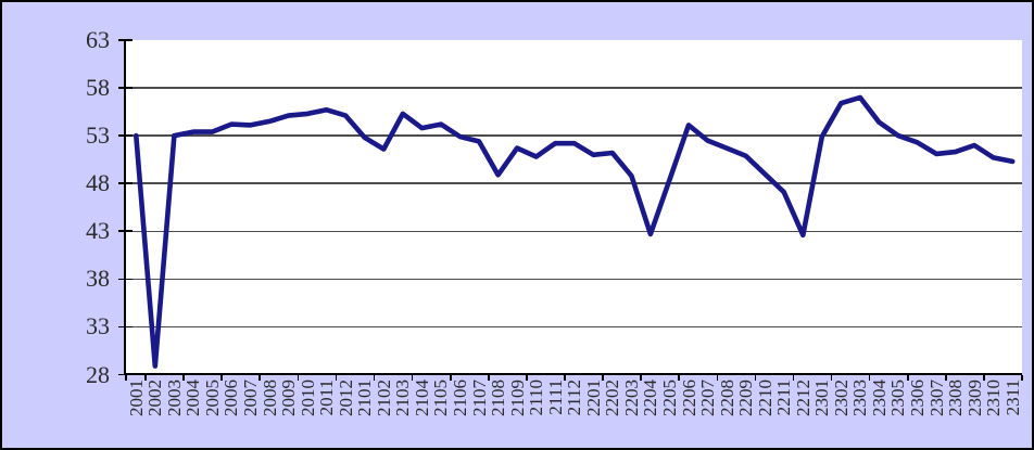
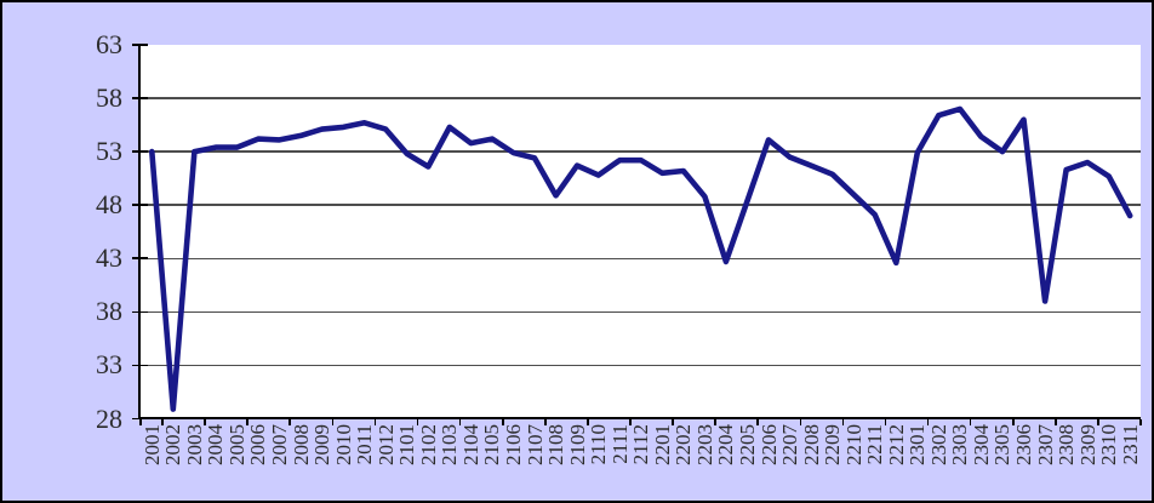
2306: 52 -> 56
2307: 51 -> 39
2311: 50 -> 47
